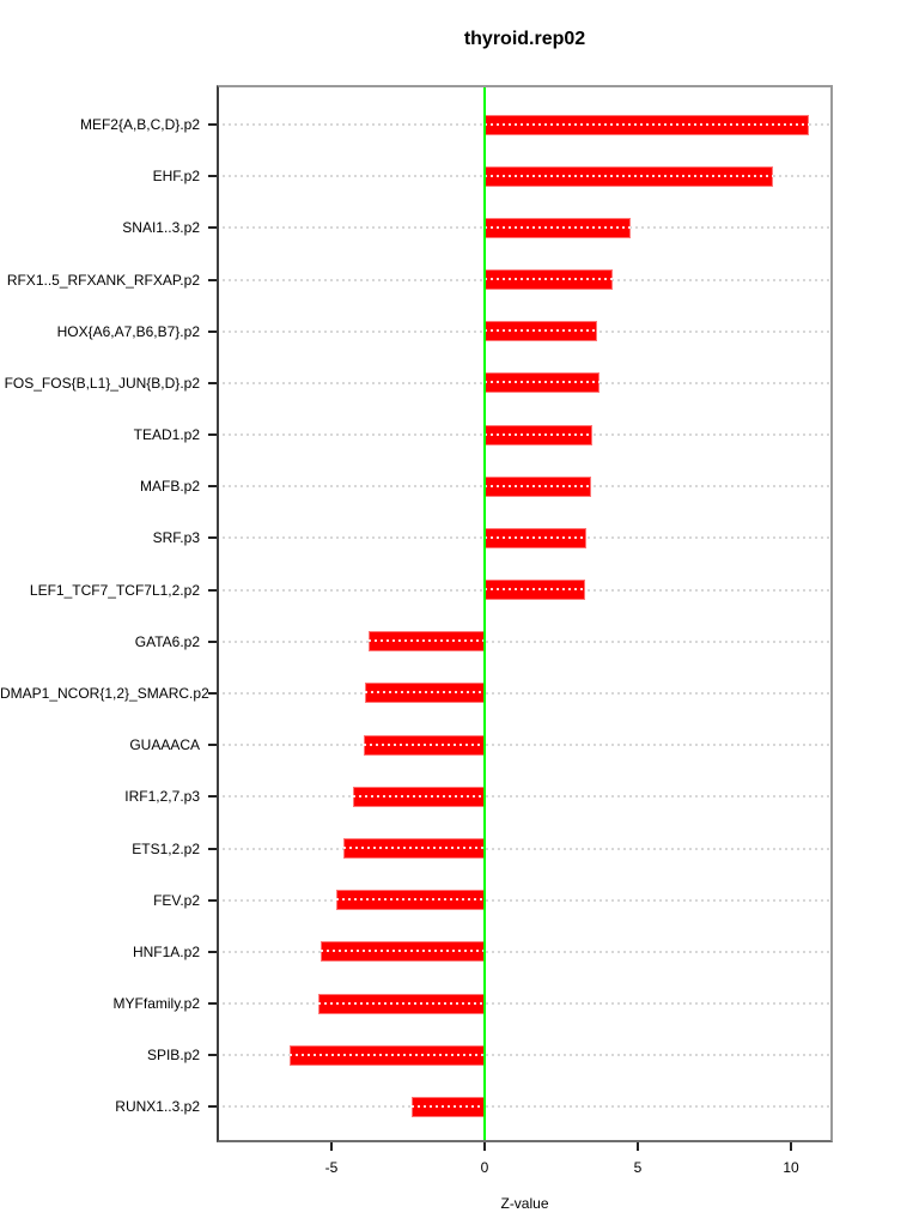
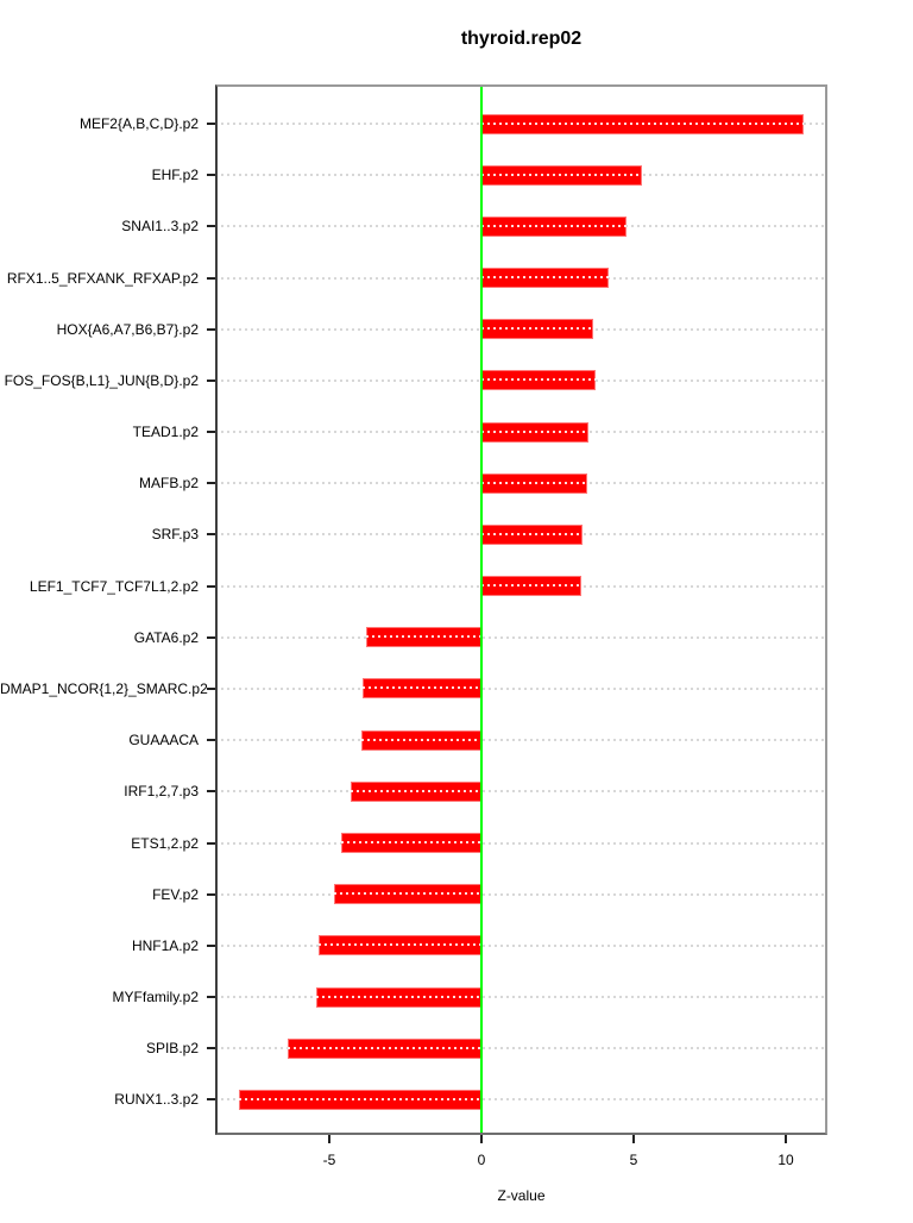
EHF.p2: 9.4 -> 5.3
RUNX1..3.p2: -2.4 -> -8.0
